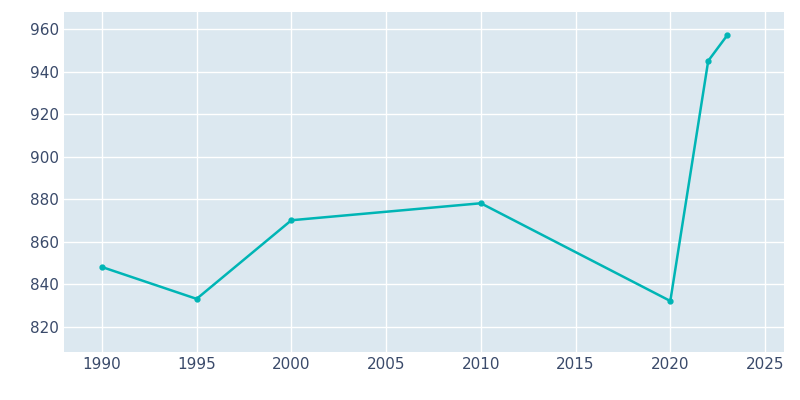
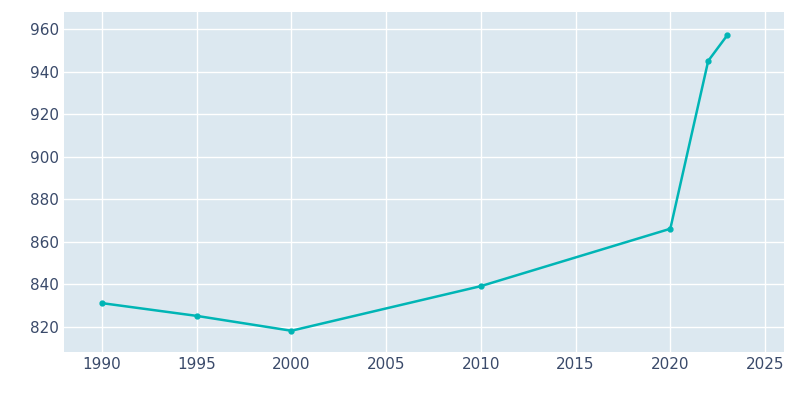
1990: 848 -> 831
1995: 833 -> 825
2000: 870 -> 818
2010: 878 -> 839
2020: 832 -> 866
